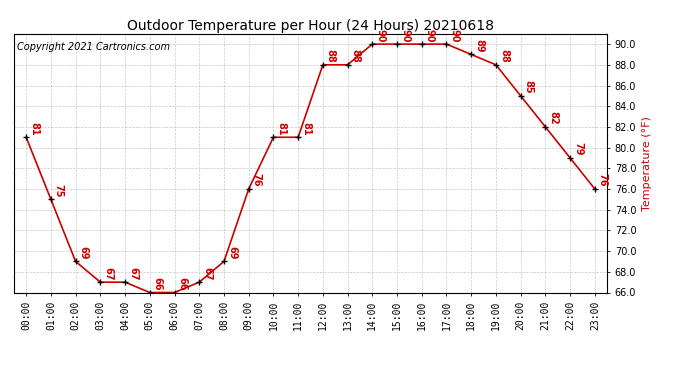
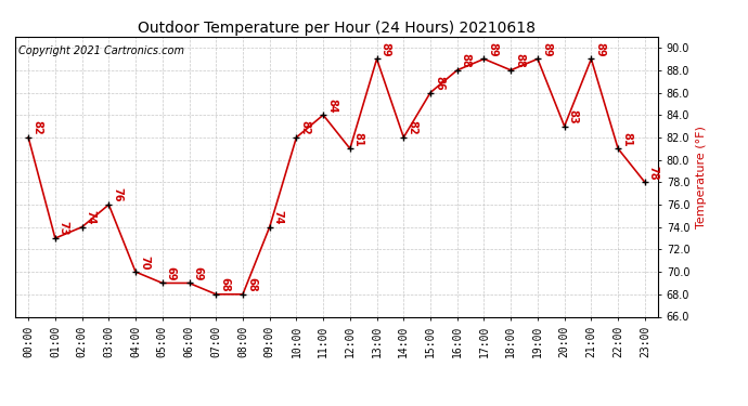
00:00: 81 -> 82
01:00: 75 -> 73
02:00: 69 -> 74
03:00: 67 -> 76
04:00: 67 -> 70
05:00: 66 -> 69
06:00: 66 -> 69
07:00: 67 -> 68
08:00: 69 -> 68
09:00: 76 -> 74
10:00: 81 -> 82
11:00: 81 -> 84
12:00: 88 -> 81
13:00: 88 -> 89
14:00: 90 -> 82
15:00: 90 -> 86
16:00: 90 -> 88
17:00: 90 -> 89
18:00: 89 -> 88
19:00: 88 -> 89
20:00: 85 -> 83
21:00: 82 -> 89
22:00: 79 -> 81
23:00: 76 -> 78
